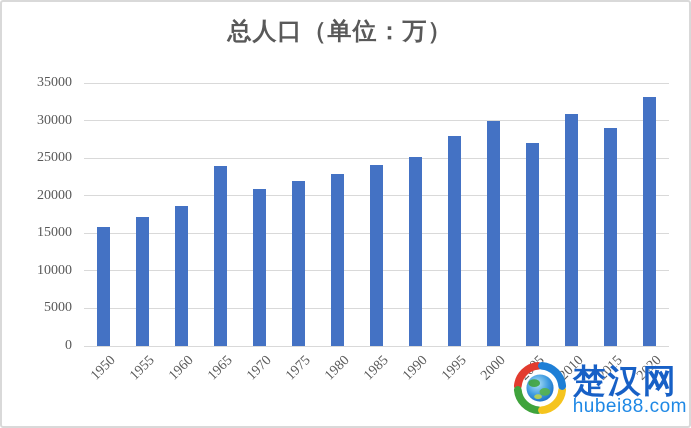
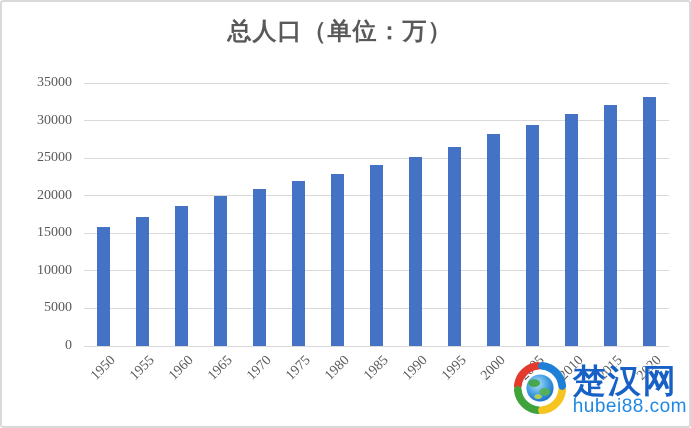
1965: 24000 -> 20000
1995: 28000 -> 27000
2000: 30000 -> 28000
2005: 27000 -> 29000
2015: 29000 -> 32000
